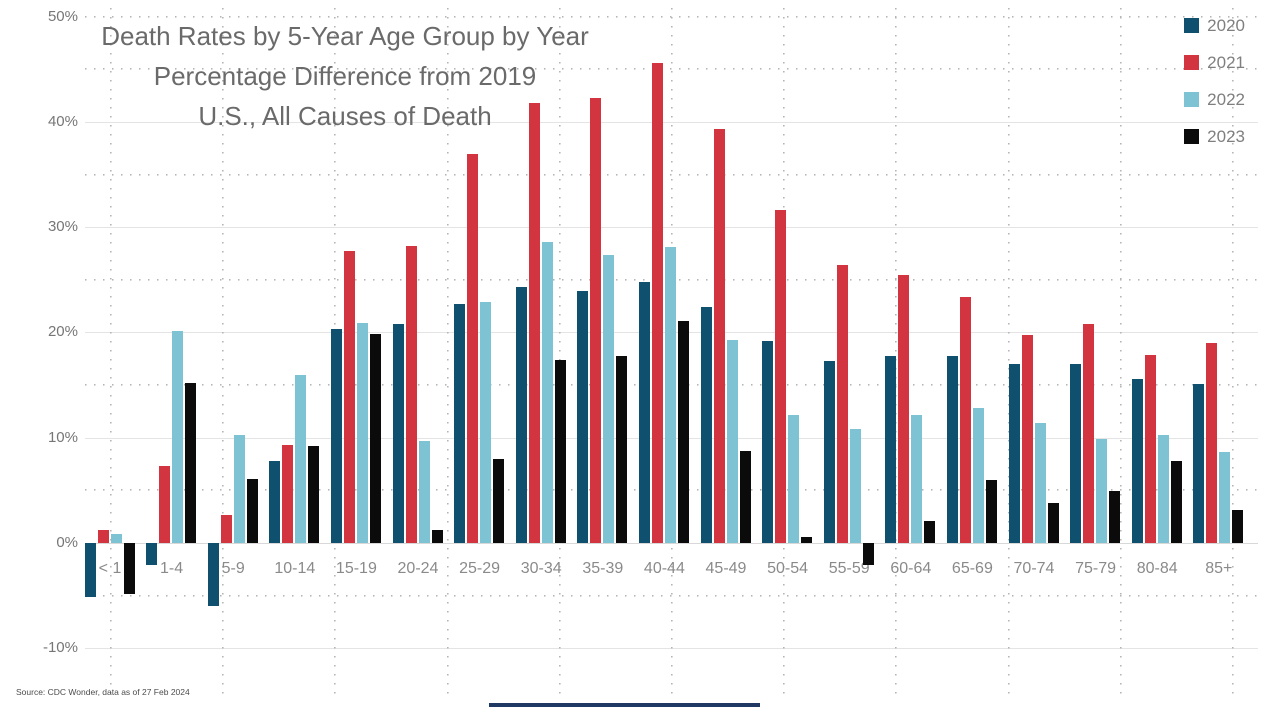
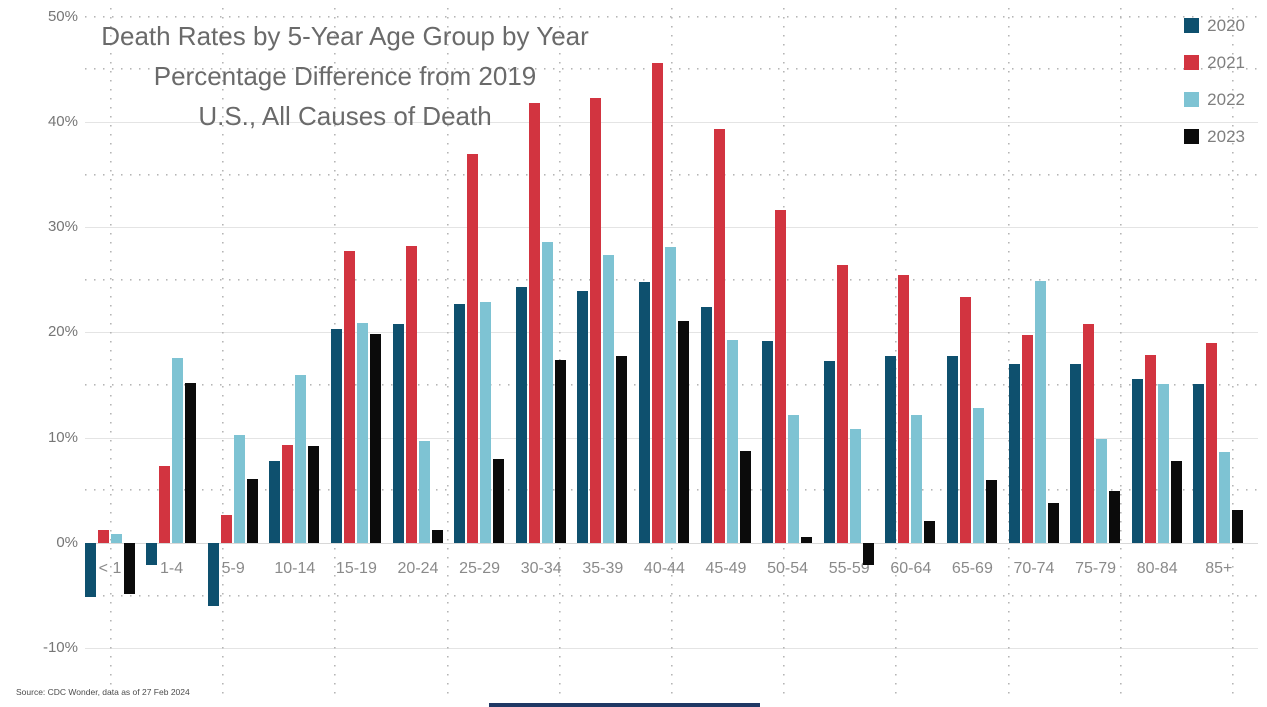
2022/1-4: 20.1% -> 17.6%
2022/70-74: 11.4% -> 24.9%
2022/80-84: 10.3% -> 15.1%
